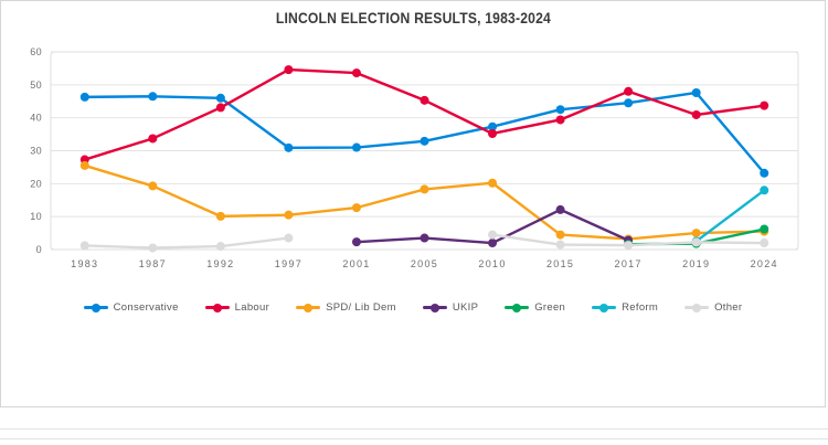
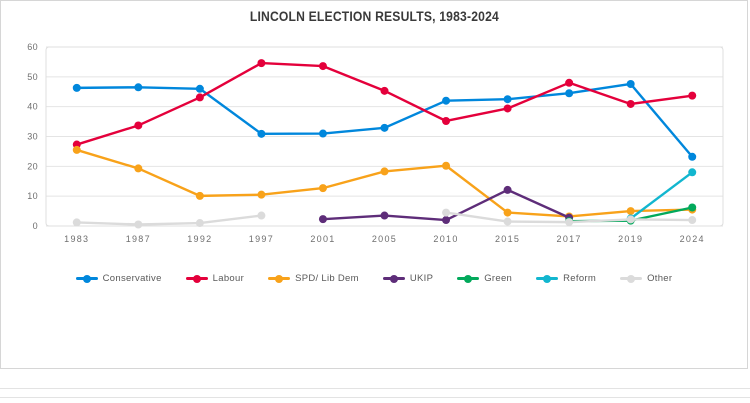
Conservative/2010: 37 -> 42
